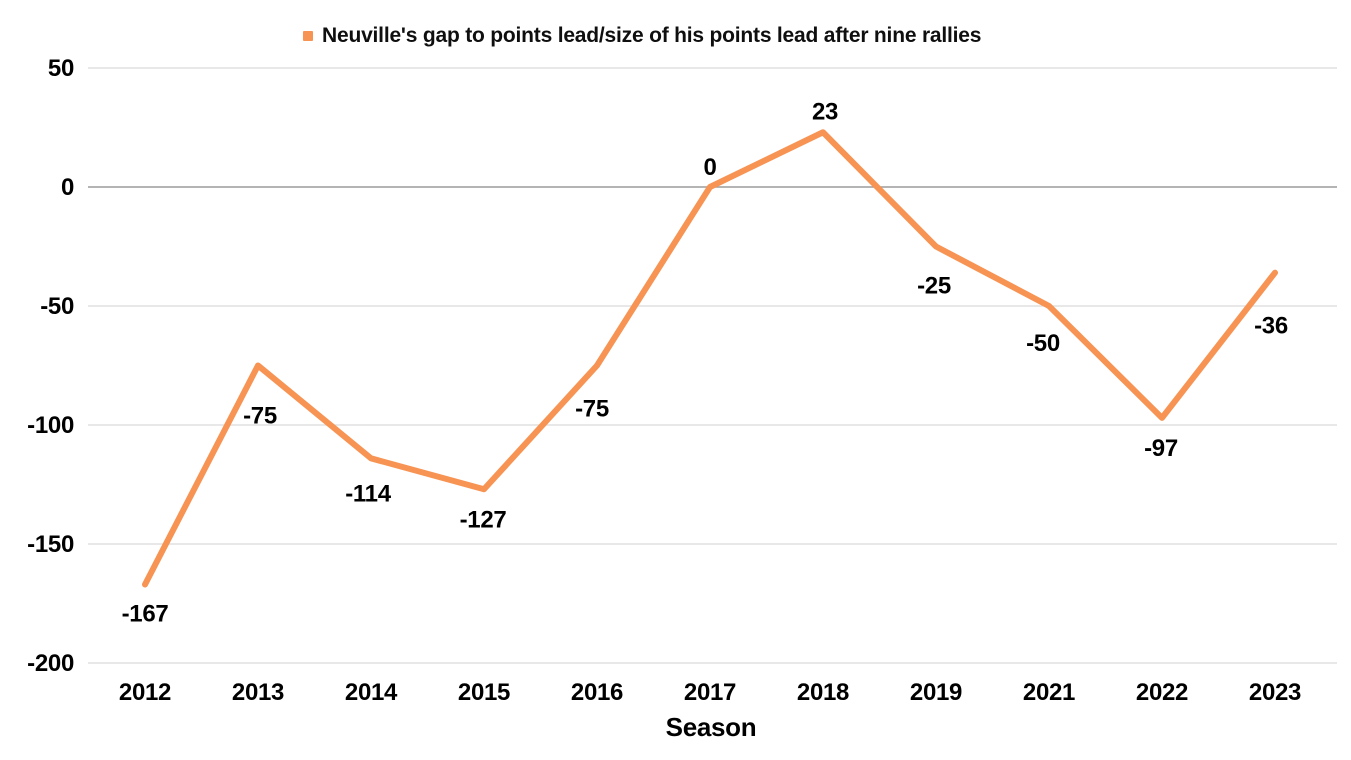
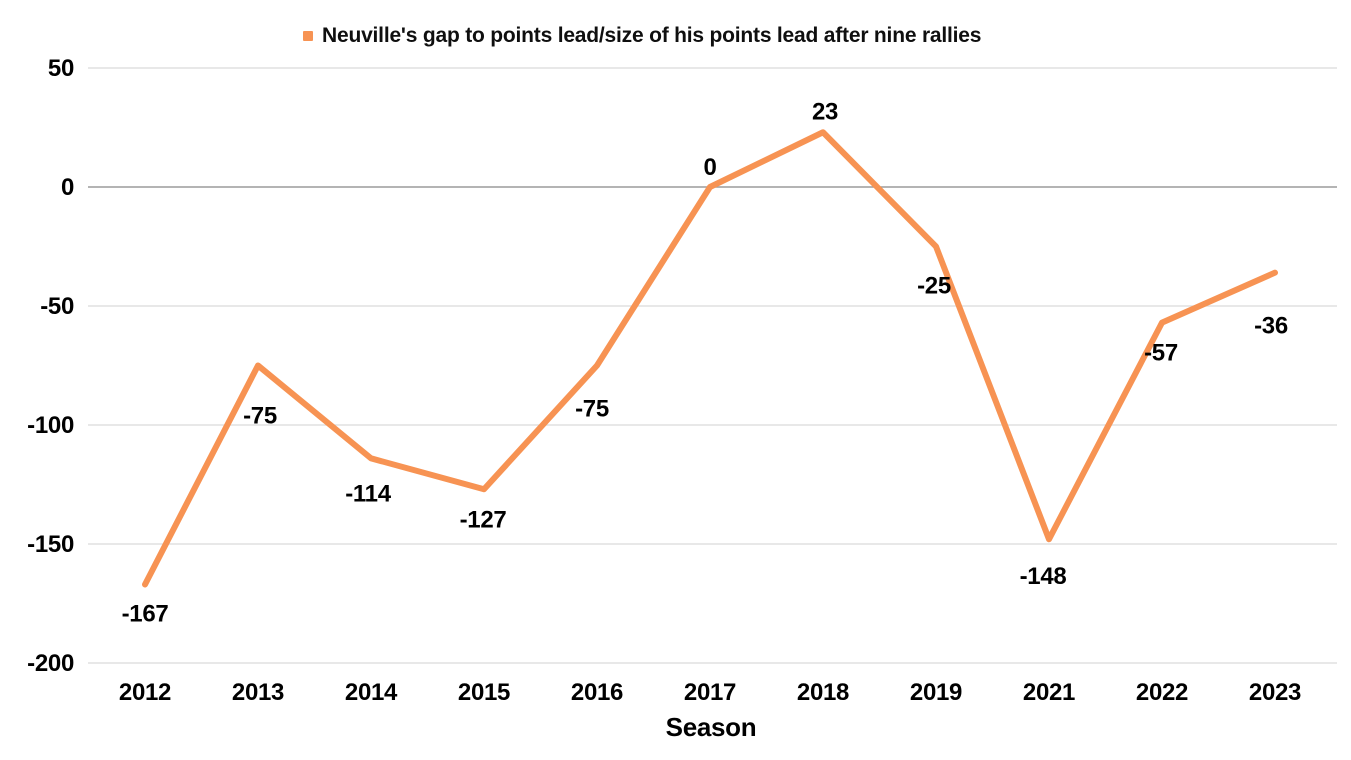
2021: -50 -> -148
2022: -97 -> -57
